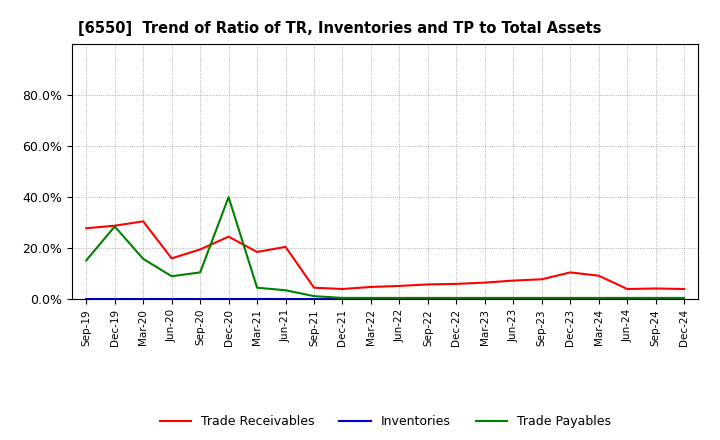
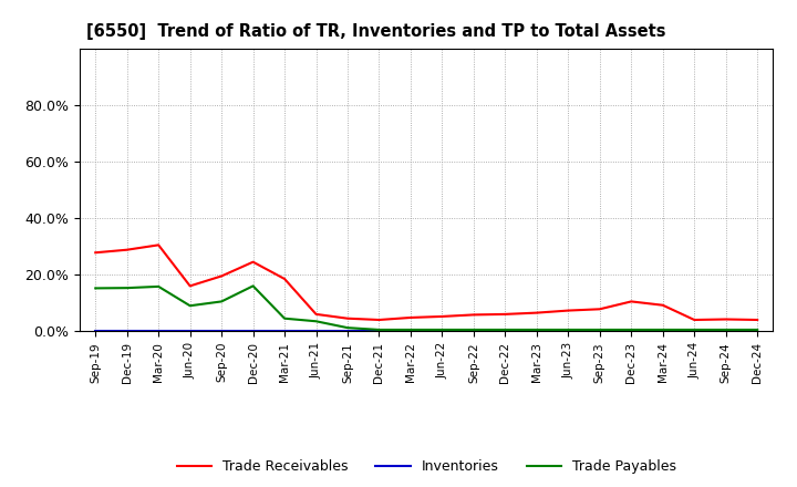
Trade Payables/Dec-19: 28.5% -> 15.3%
Trade Payables/Dec-20: 40.0% -> 16.0%
Trade Receivables/Jun-21: 20.5% -> 6.0%
